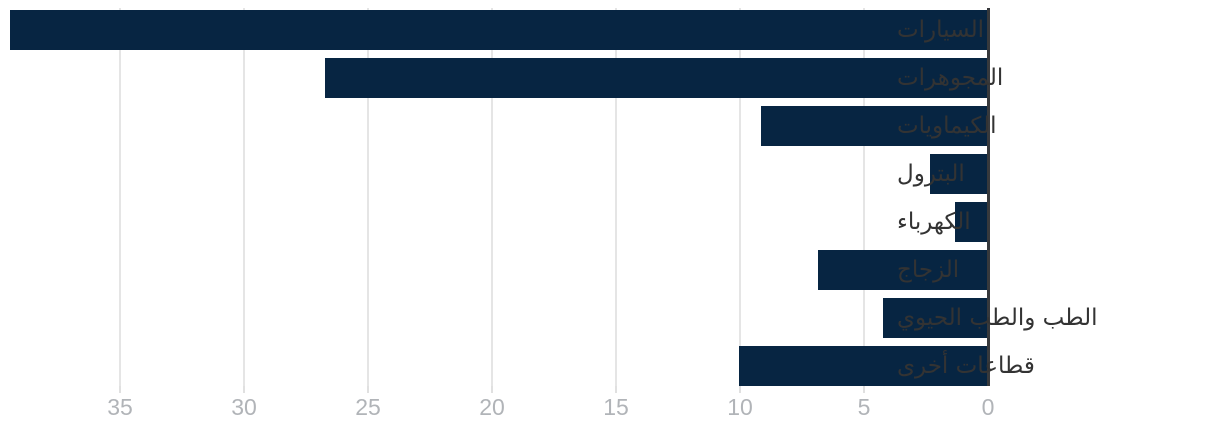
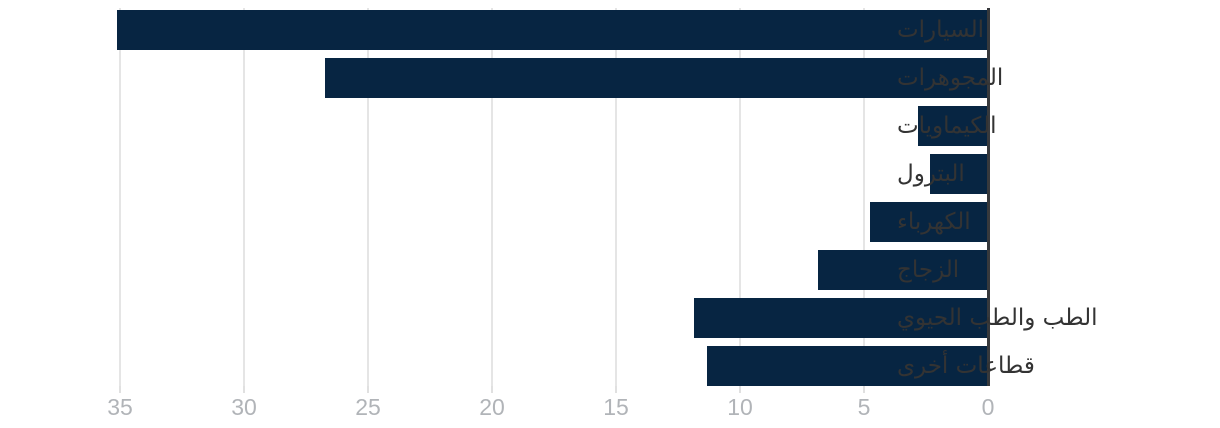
السيارات: 39.4 -> 35.1
الكيماويات: 9.1 -> 2.8
الكهرباء: 1.3 -> 4.7
الطب والطب الحيوي: 4.2 -> 11.8
قطاعات أخرى: 10.0 -> 11.3
